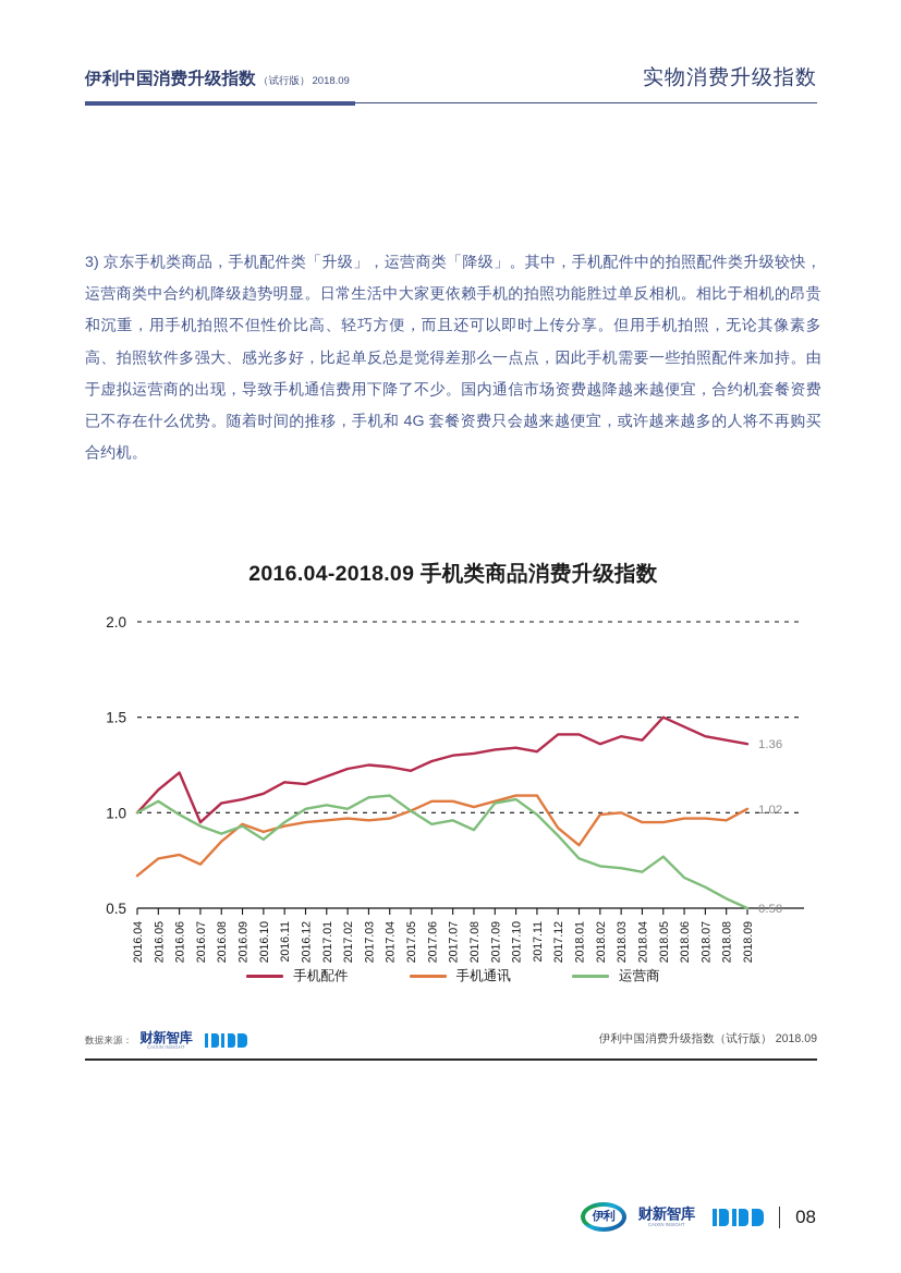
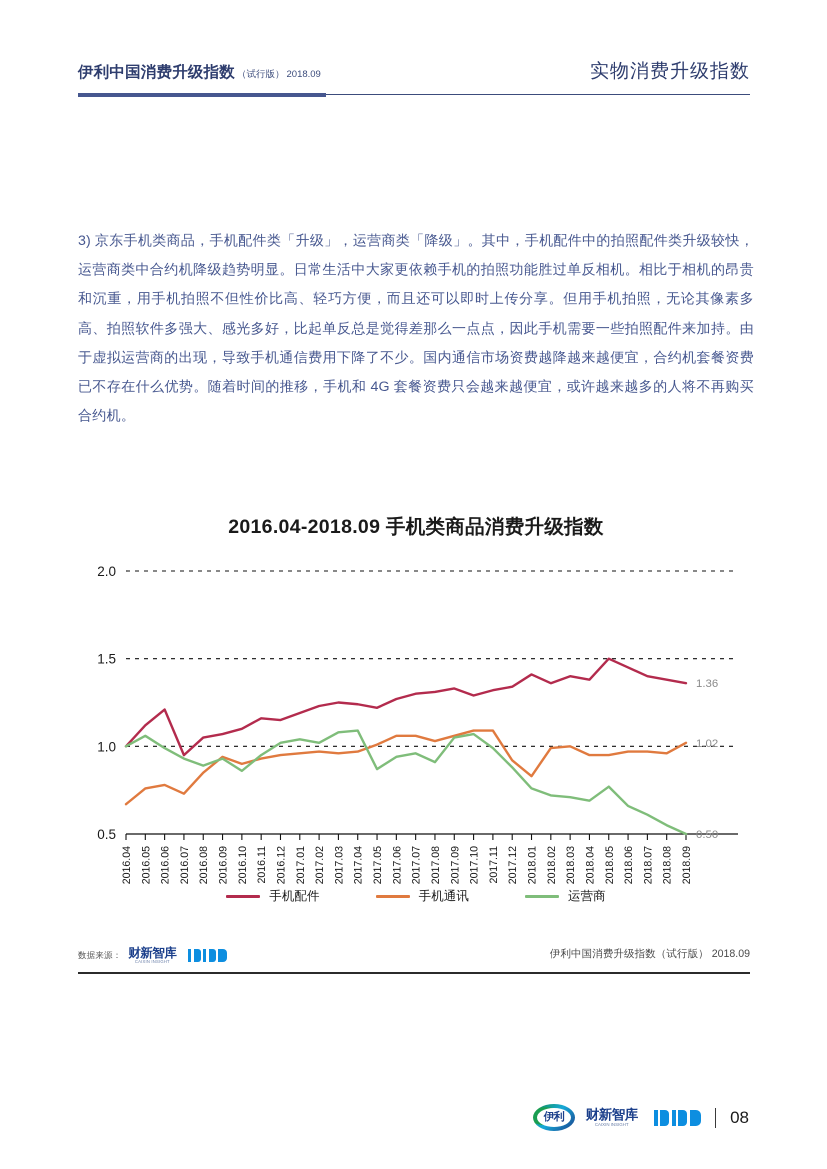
运营商/2017.05: 1.01 -> 0.87
手机配件/2017.10: 1.34 -> 1.29
手机配件/2017.12: 1.41 -> 1.34
